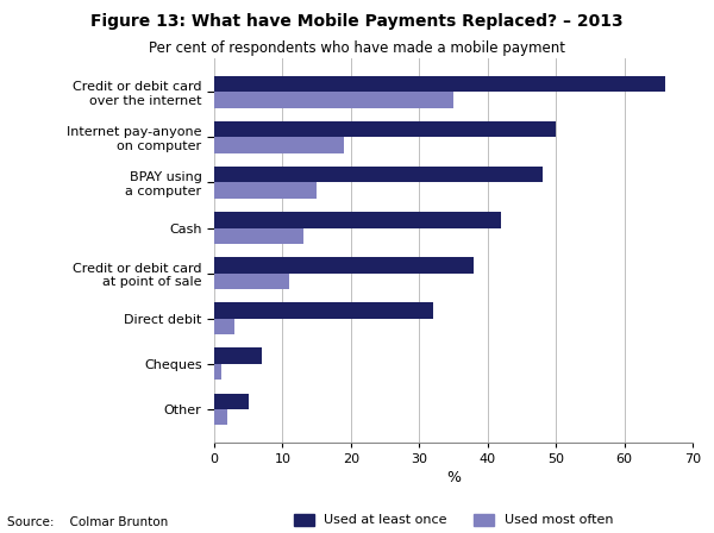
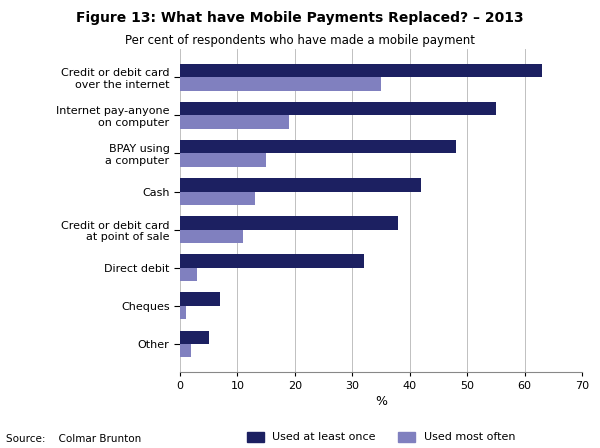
Used at least once/Credit or debit card over the internet: 66 -> 63
Used at least once/Internet pay-anyone on computer: 50 -> 55
